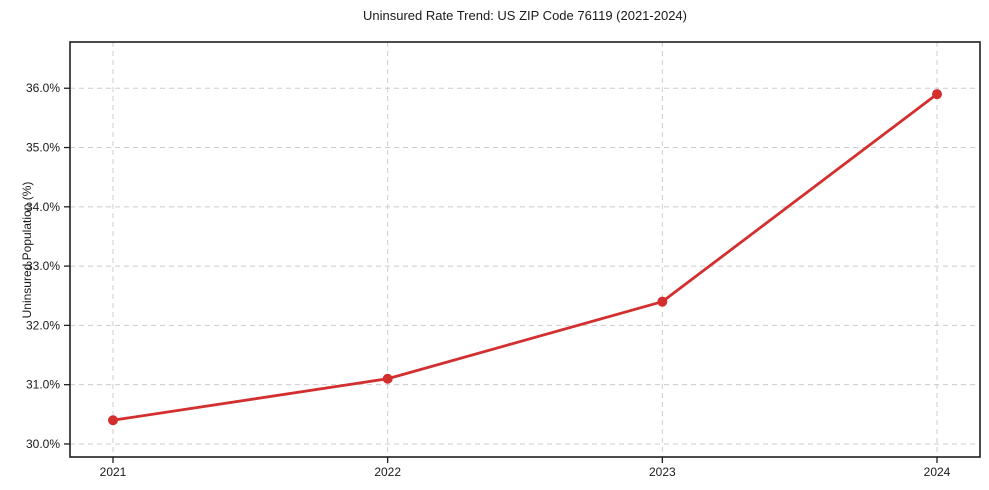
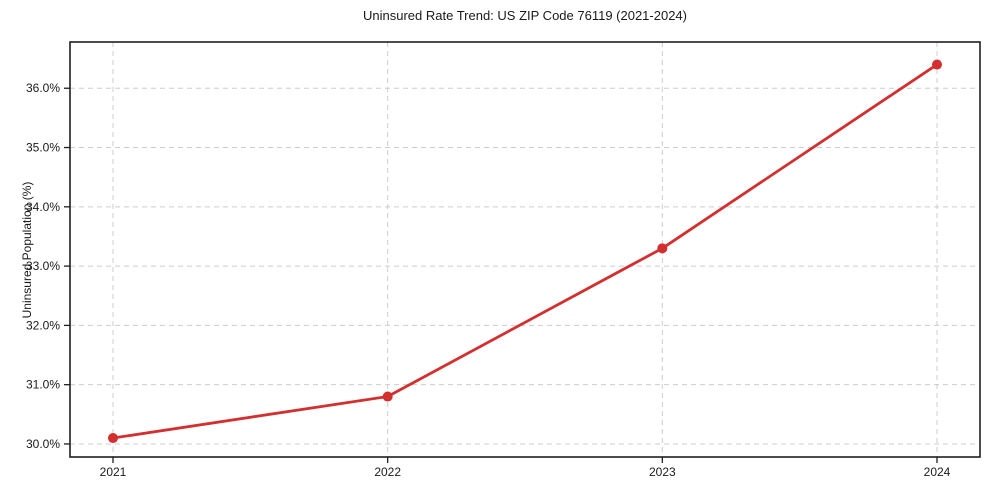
2021: 30.4% -> 30.1%
2022: 31.1% -> 30.8%
2023: 32.4% -> 33.3%
2024: 35.9% -> 36.4%
